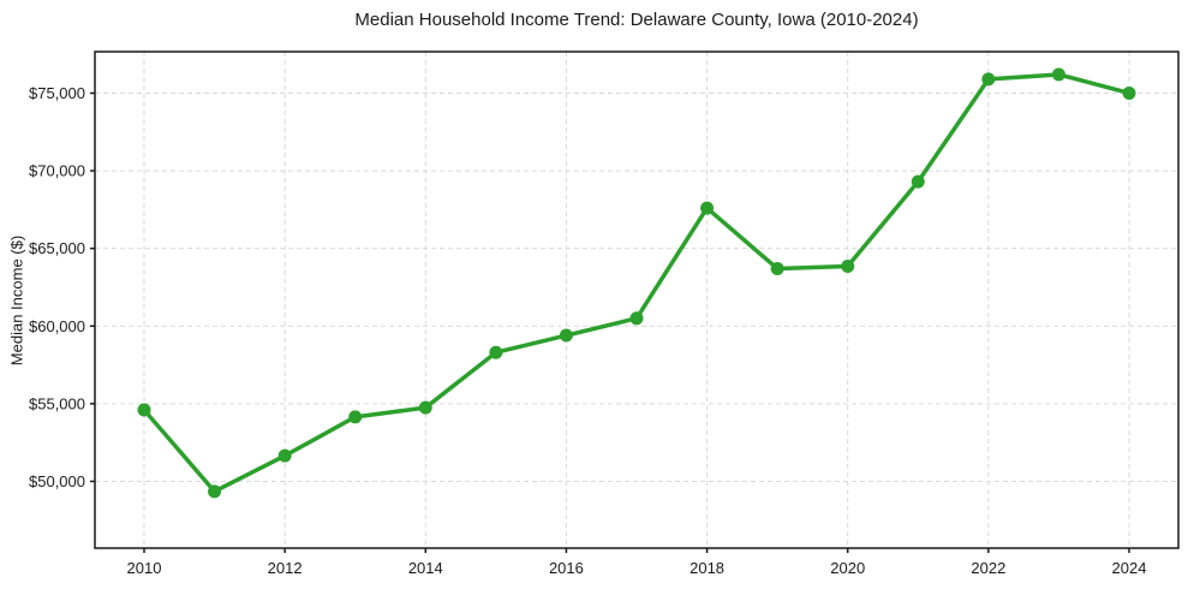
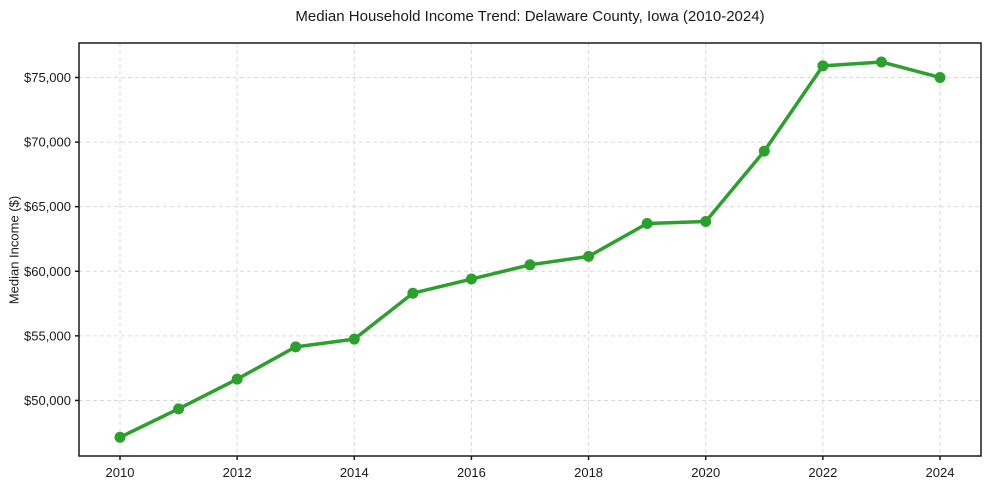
2010: $54600 -> $47200
2018: $67600 -> $61200
